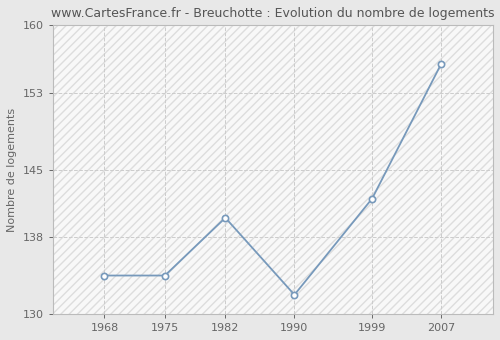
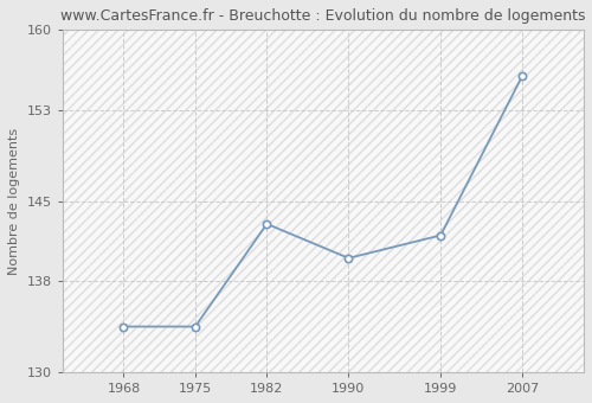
1982: 140 -> 143
1990: 132 -> 140
